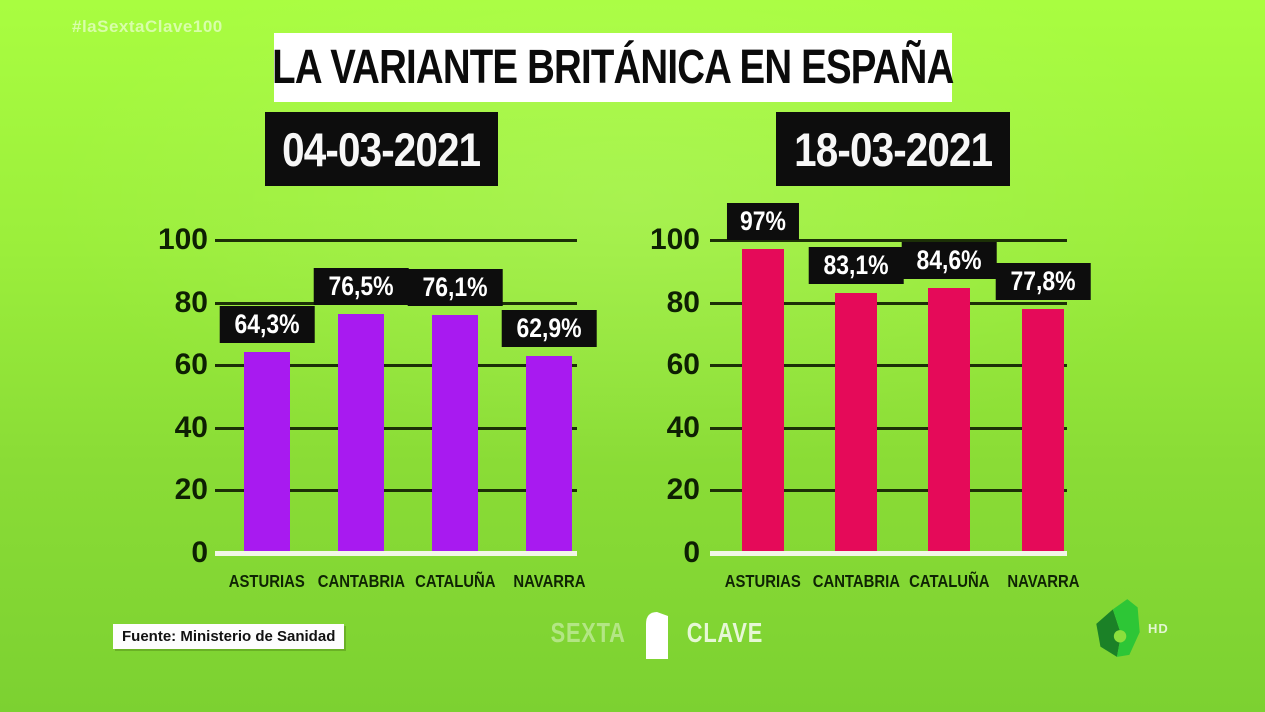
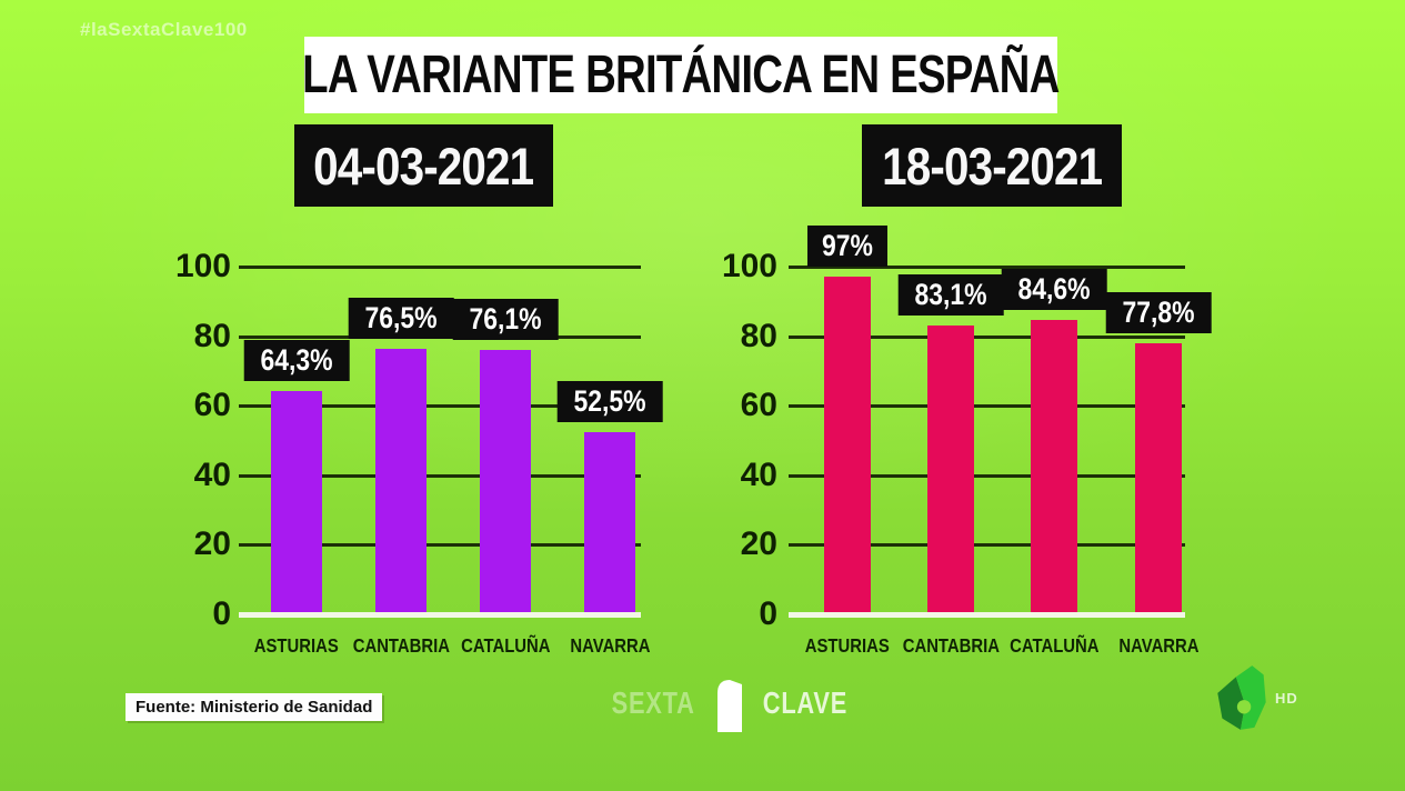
04-03-2021/NAVARRA: 62,9% -> 52,5%
